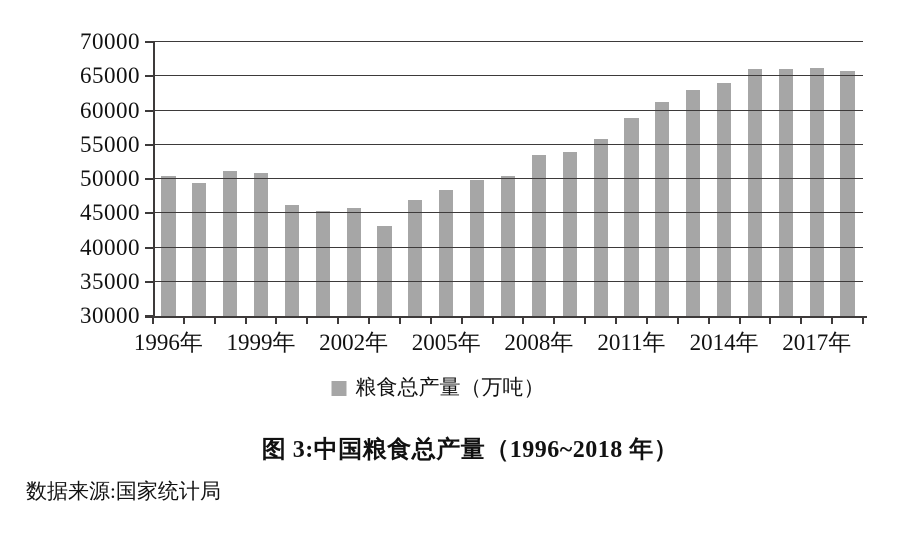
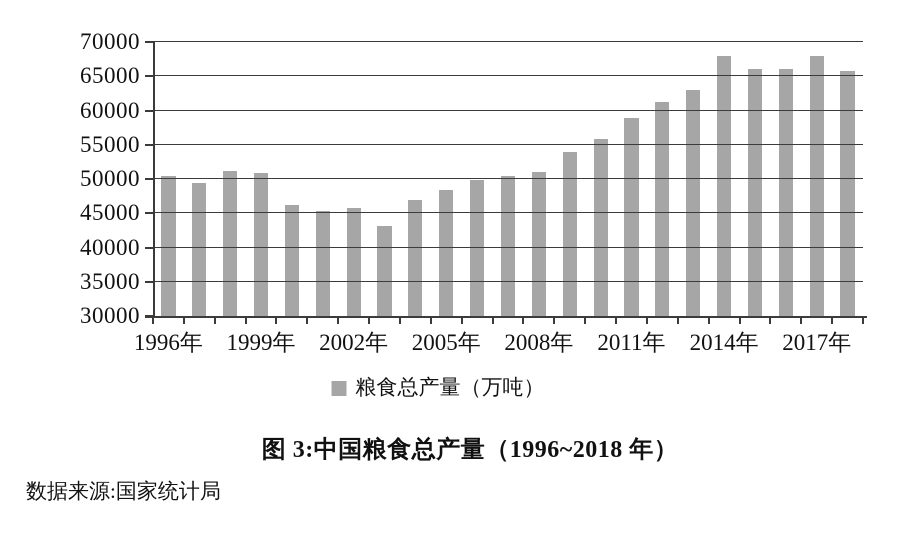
2008年: 53000 -> 51000
2014年: 64000 -> 68000
2017年: 66000 -> 68000
